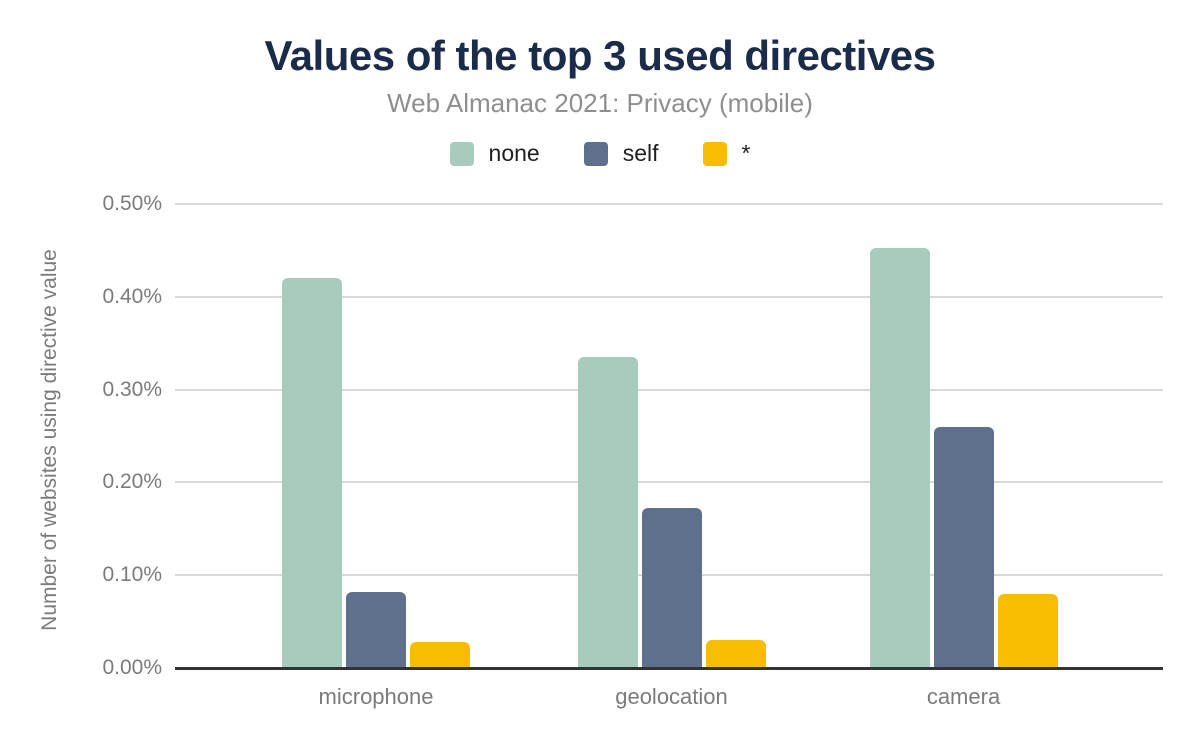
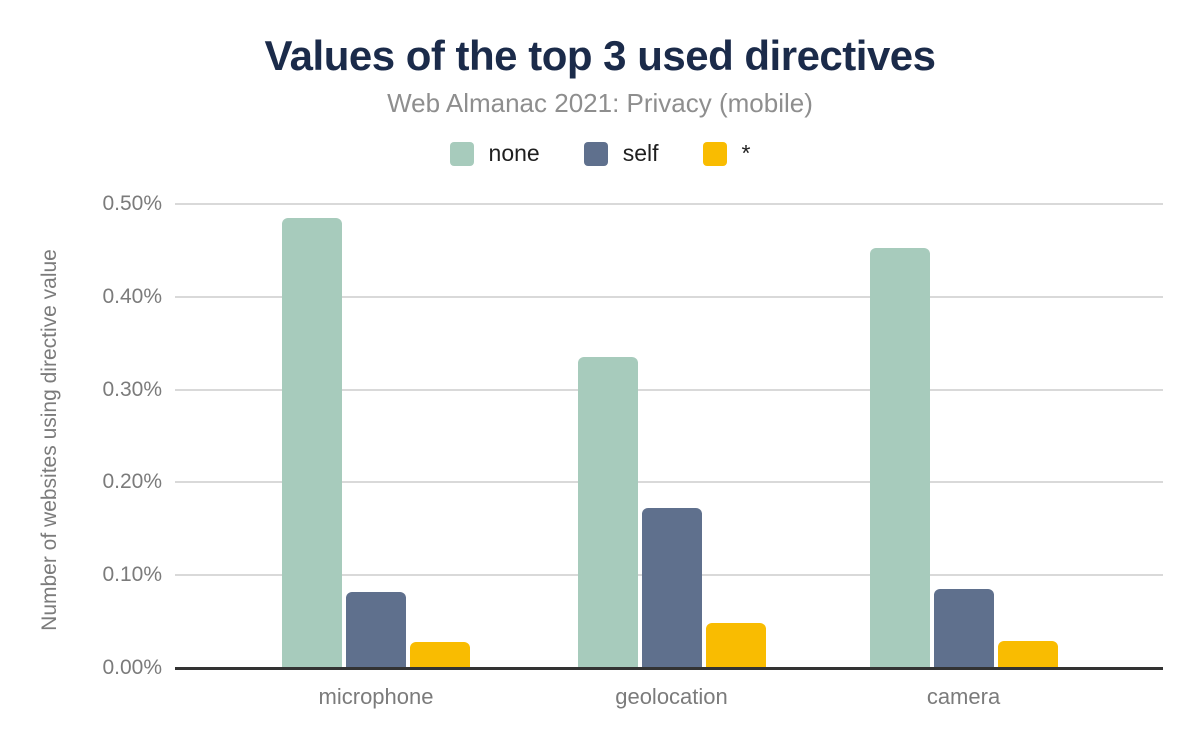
none/microphone: 0.42% -> 0.48%
*/geolocation: 0.03% -> 0.05%
self/camera: 0.26% -> 0.09%
*/camera: 0.08% -> 0.03%
